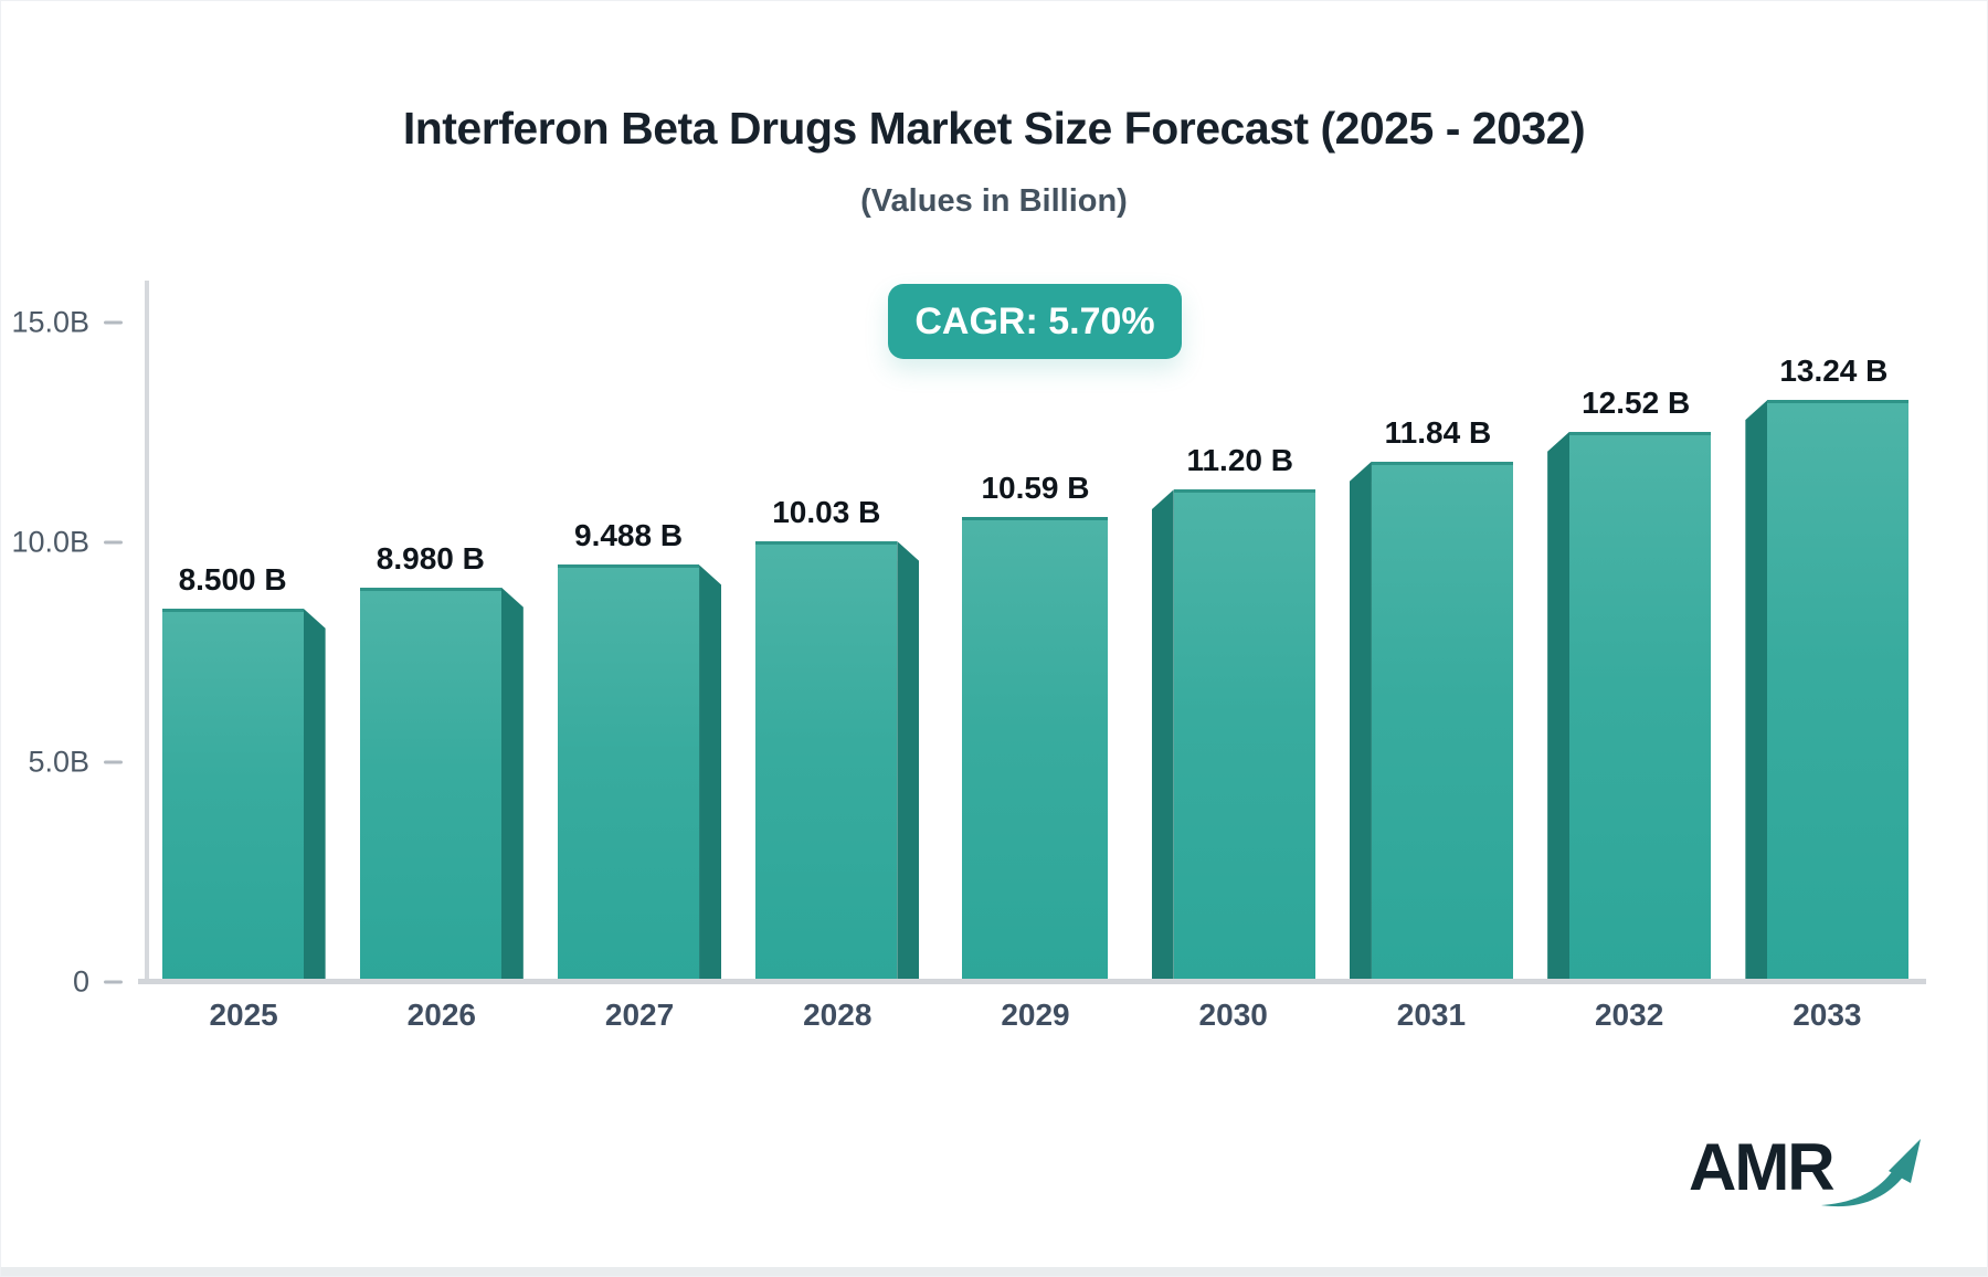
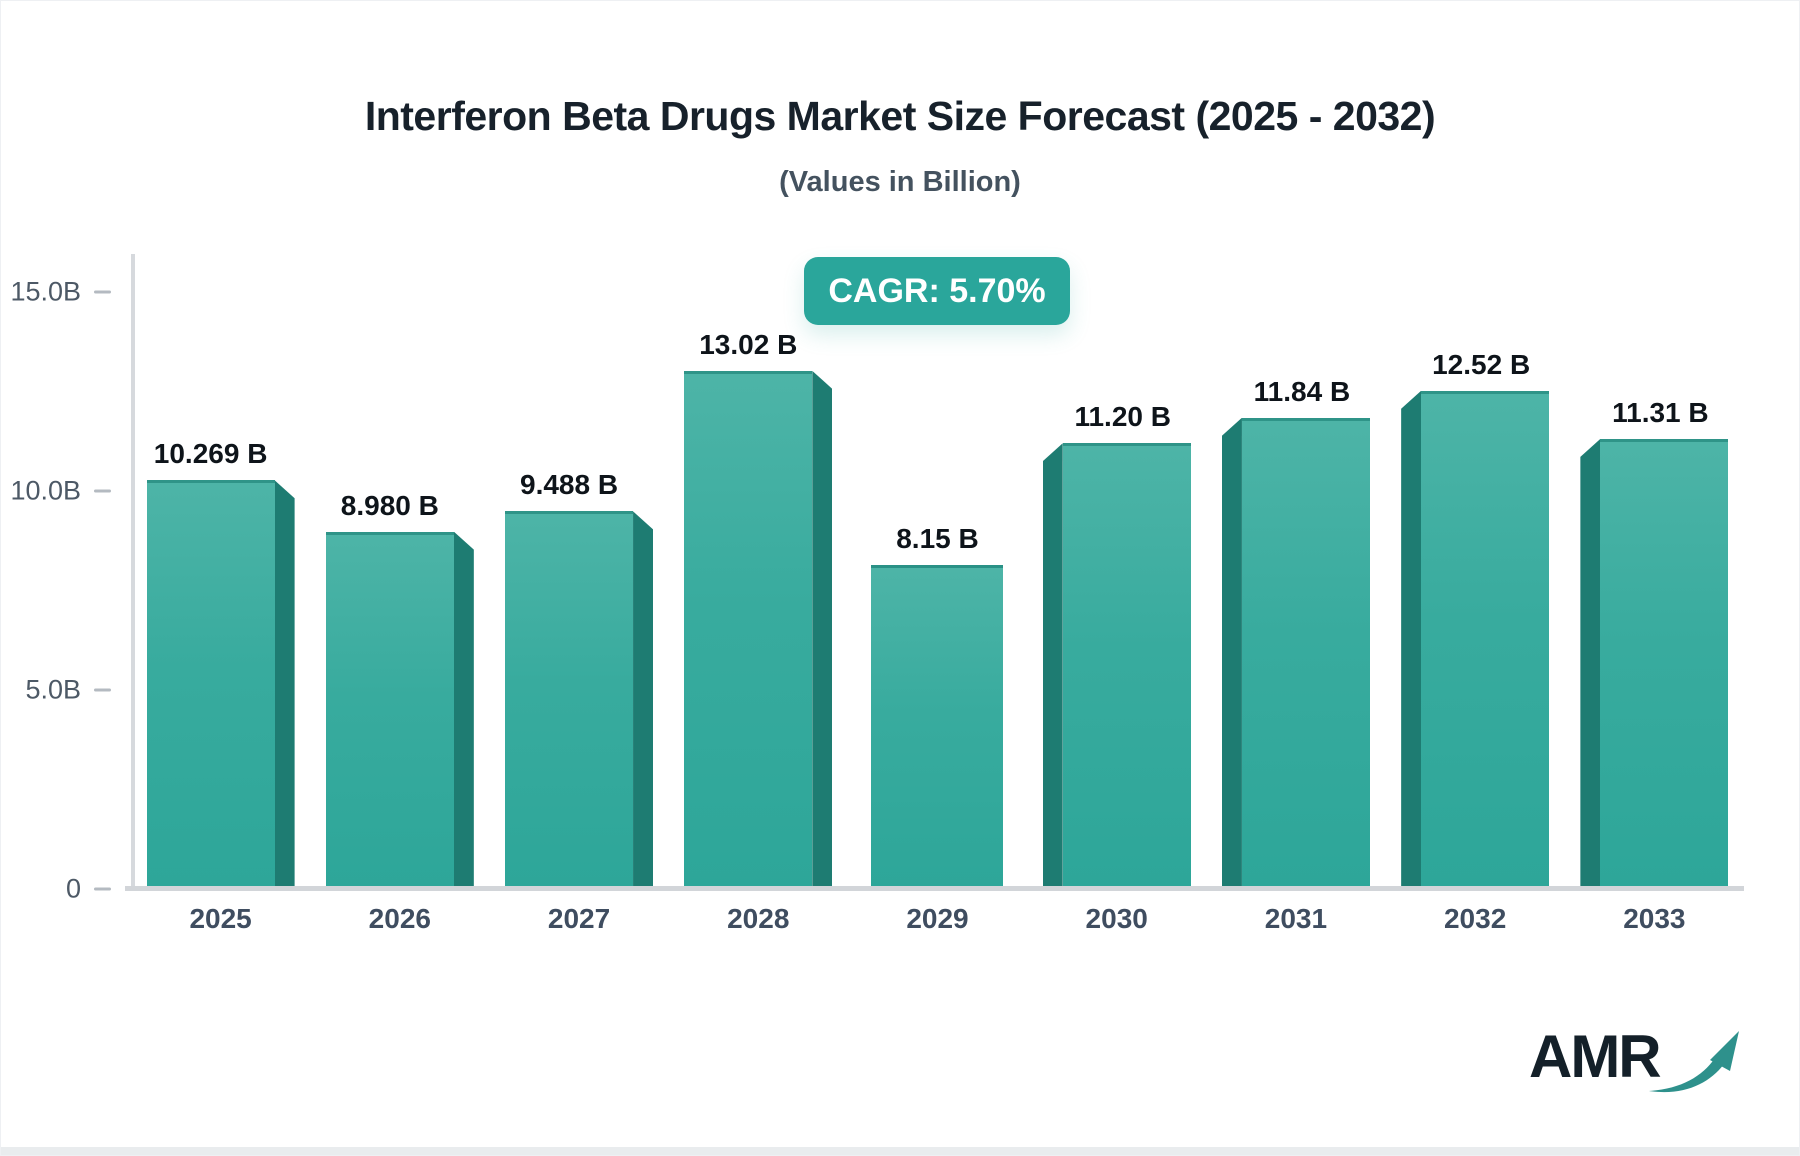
2025: 8.500 -> 10.269
2028: 10.03 -> 13.02
2029: 10.59 -> 8.15
2033: 13.24 -> 11.31
